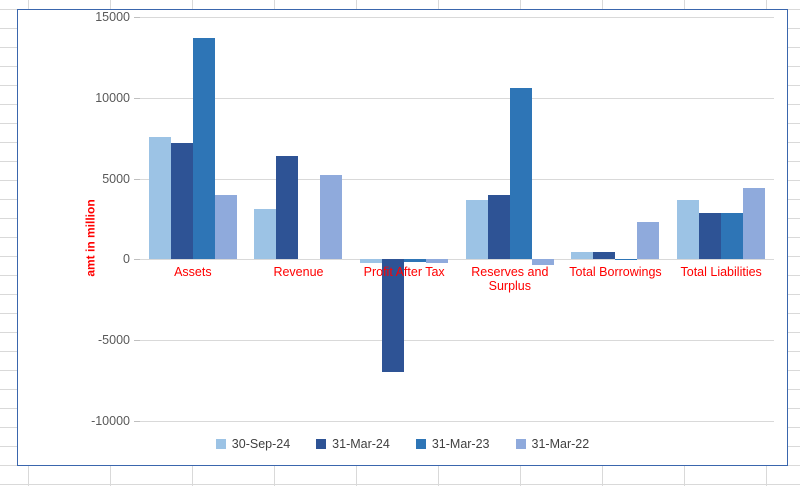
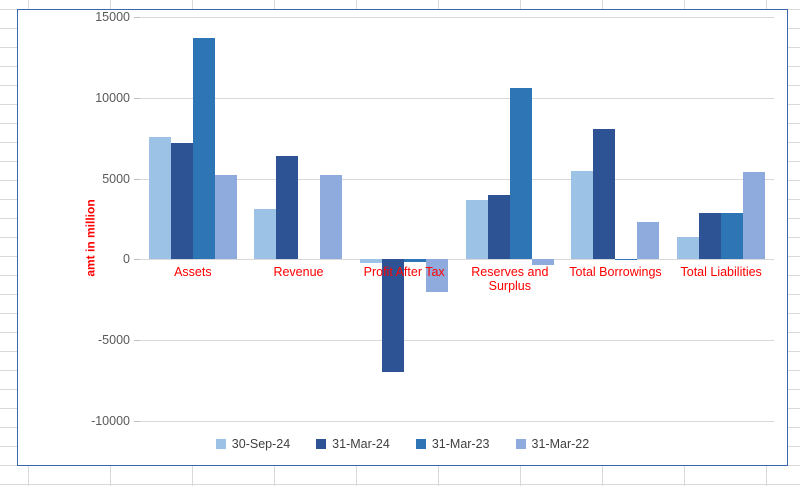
31-Mar-22/Assets: 4000 -> 5200
31-Mar-22/Profit After Tax: -200 -> -2000
30-Sep-24/Total Borrowings: 500 -> 5500
31-Mar-24/Total Borrowings: 500 -> 8100
30-Sep-24/Total Liabilities: 3600 -> 1400
31-Mar-22/Total Liabilities: 4400 -> 5400
